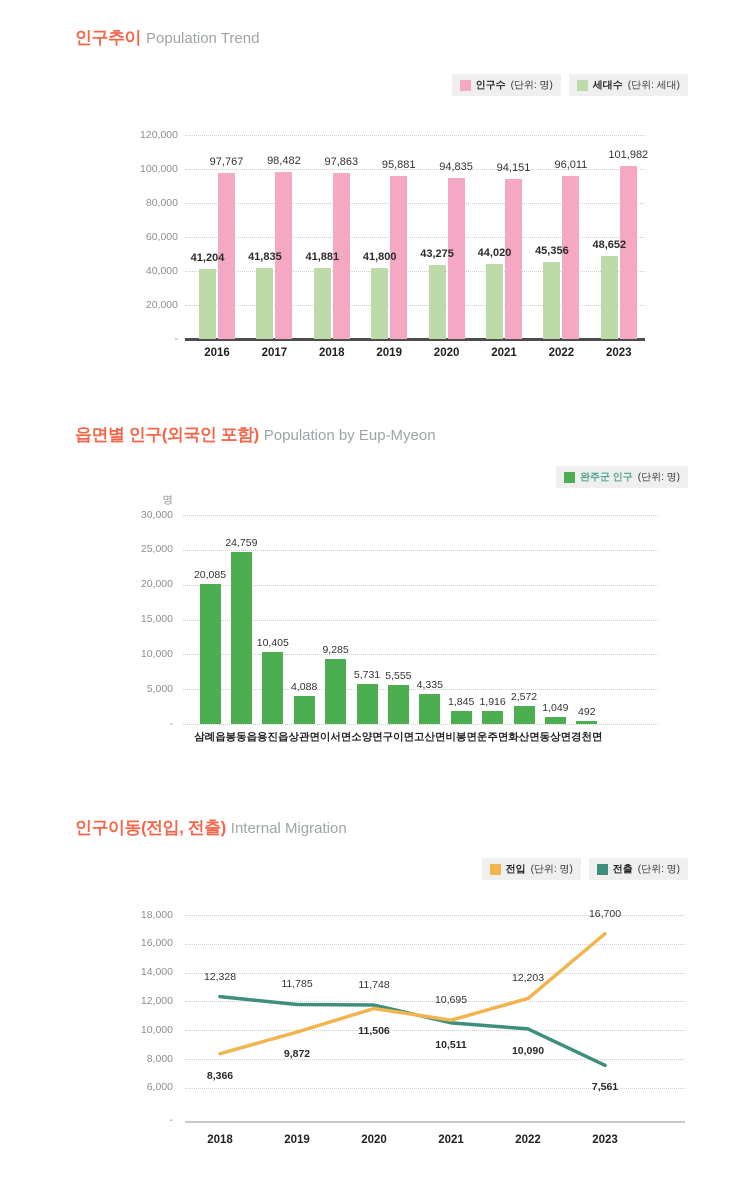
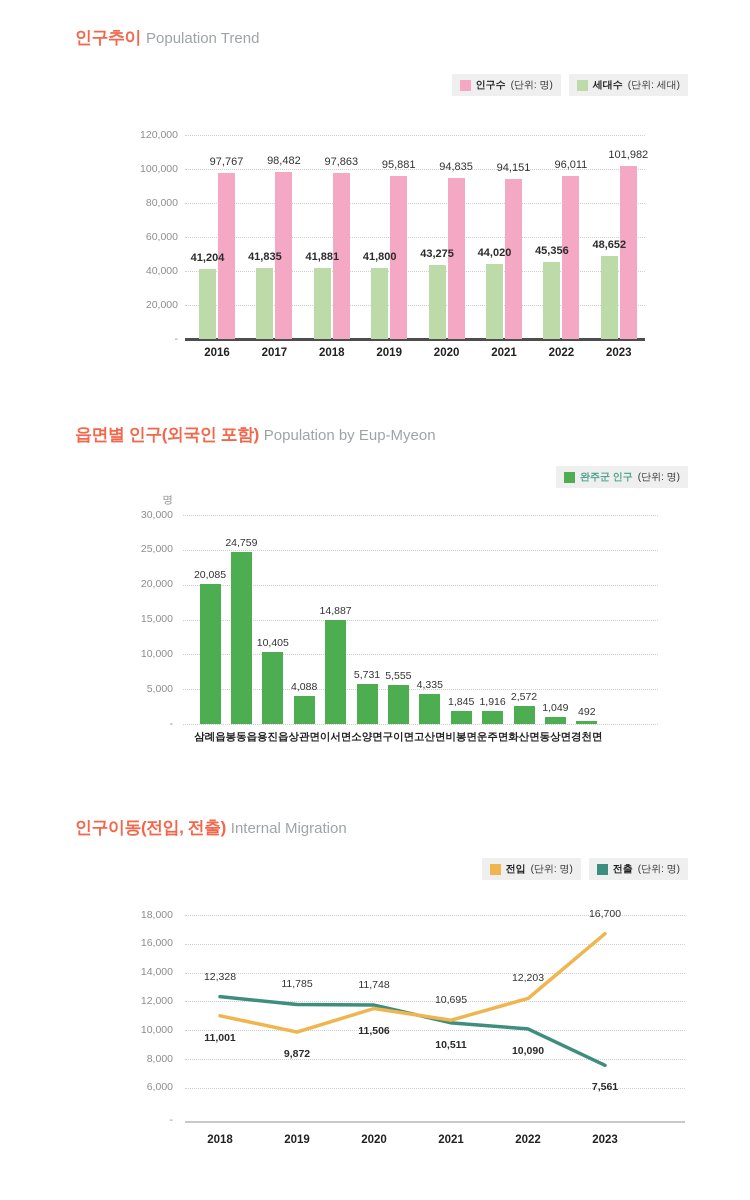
읍면별 인구(외국인 포함)/이서면: 9,285 -> 14,887
인구이동(전입, 전출)/전입/2018: 8,366 -> 11,001
